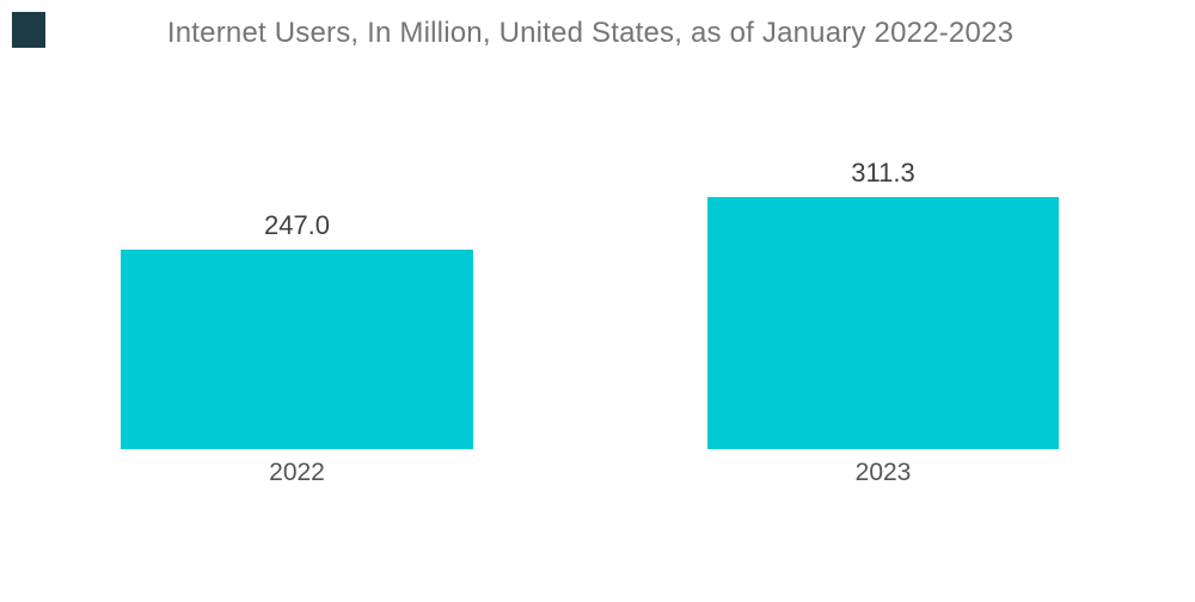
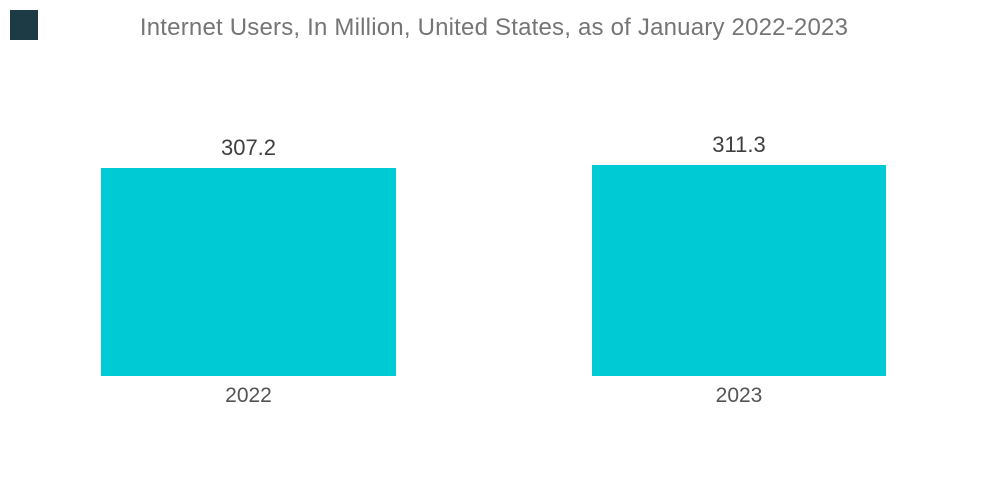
2022: 247.0 -> 307.2
